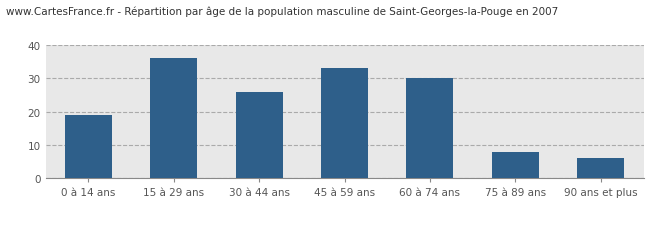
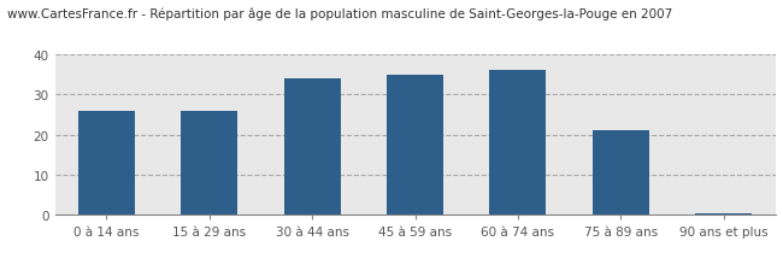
0 à 14 ans: 19.0 -> 26.0
15 à 29 ans: 36.0 -> 26.0
30 à 44 ans: 26.0 -> 34.0
45 à 59 ans: 33.0 -> 35.0
60 à 74 ans: 30.0 -> 36.0
75 à 89 ans: 8.0 -> 21.0
90 ans et plus: 6.0 -> 0.5
